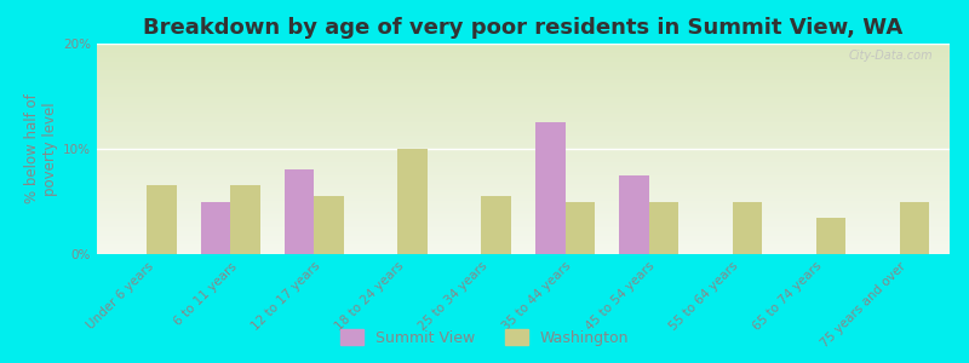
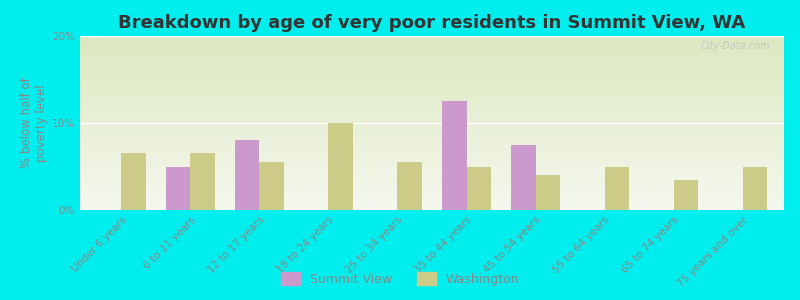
Washington/45 to 54 years: 5.0% -> 4.0%
